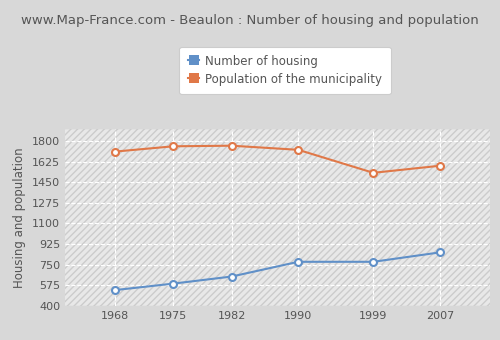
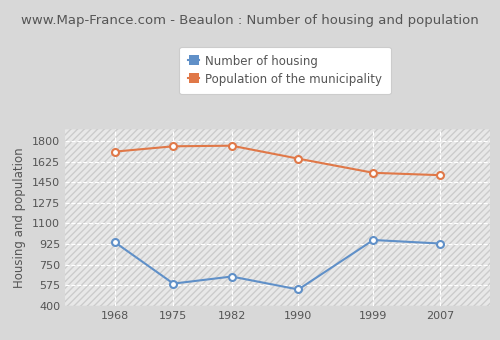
Number of housing/1968: 540 -> 940
Number of housing/1990: 780 -> 540
Population of the municipality/1990: 1720 -> 1650
Number of housing/1999: 780 -> 960
Number of housing/2007: 860 -> 930
Population of the municipality/2007: 1590 -> 1510
